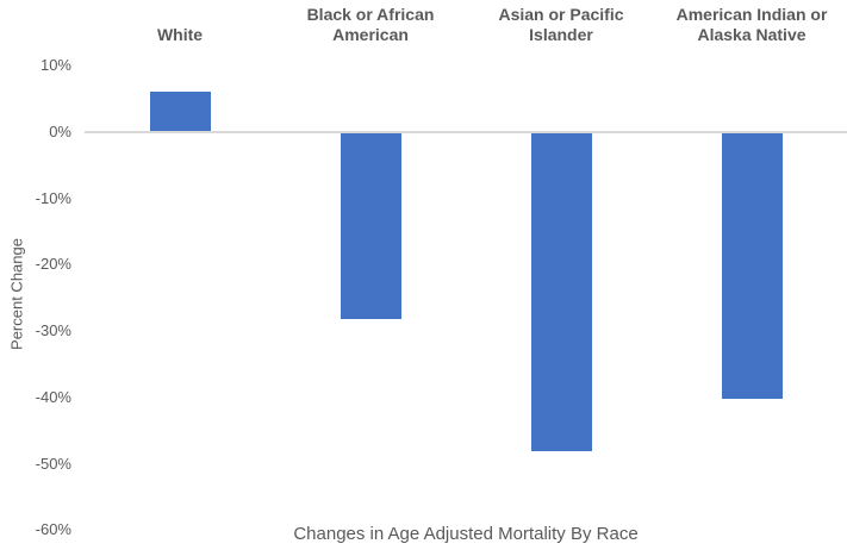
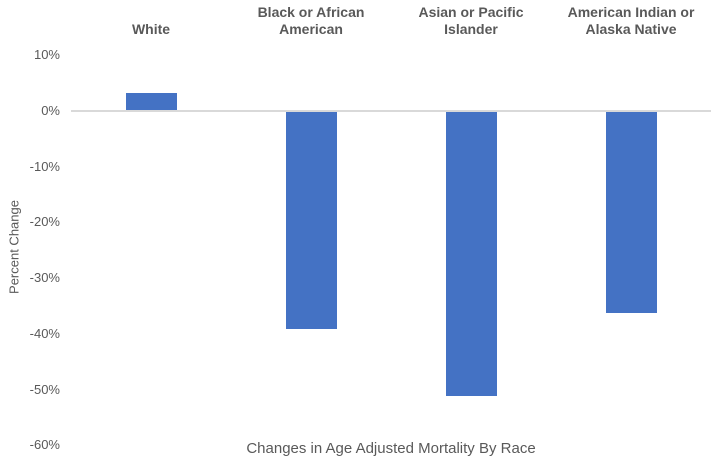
White: 6% -> 3%
Black or African American: -28% -> -39%
Asian or Pacific Islander: -48% -> -51%
American Indian or Alaska Native: -40% -> -36%
